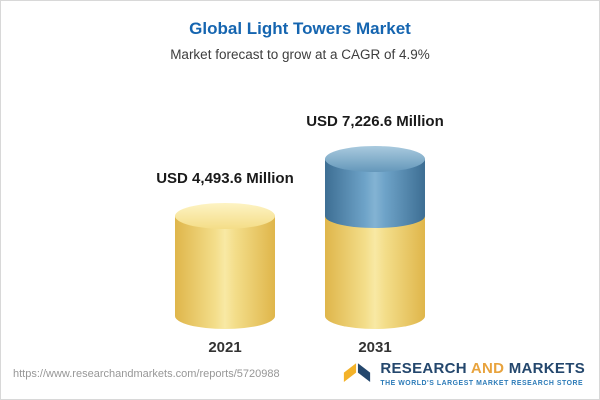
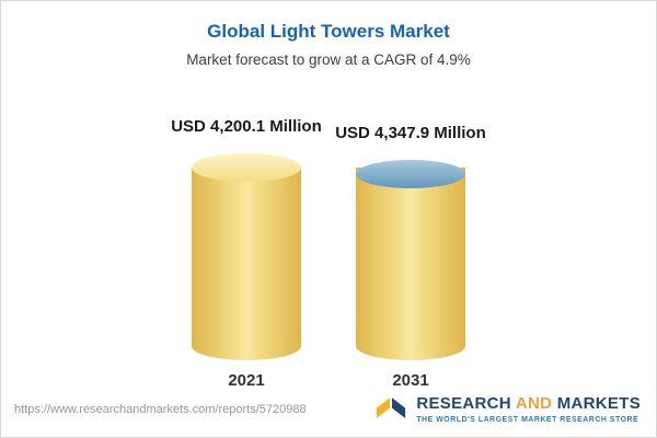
2021: 4,493.6 -> 4,200.1
2031: 7,226.6 -> 4,347.9
